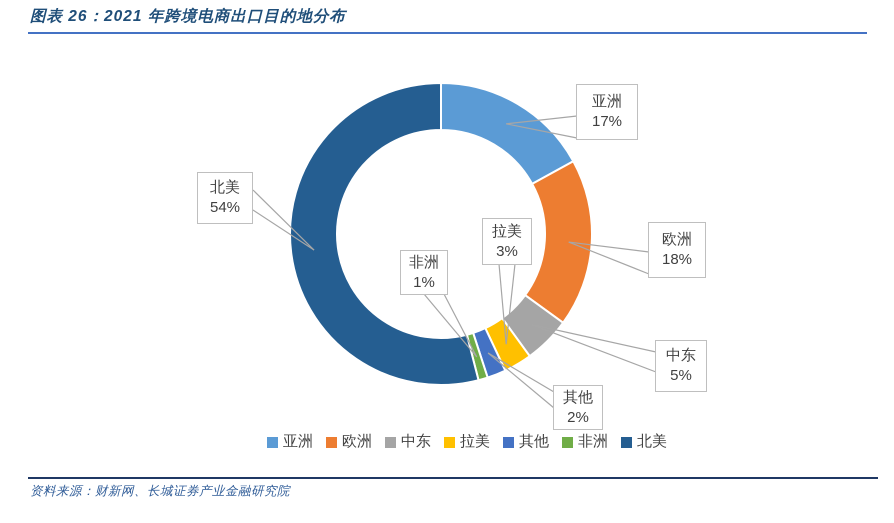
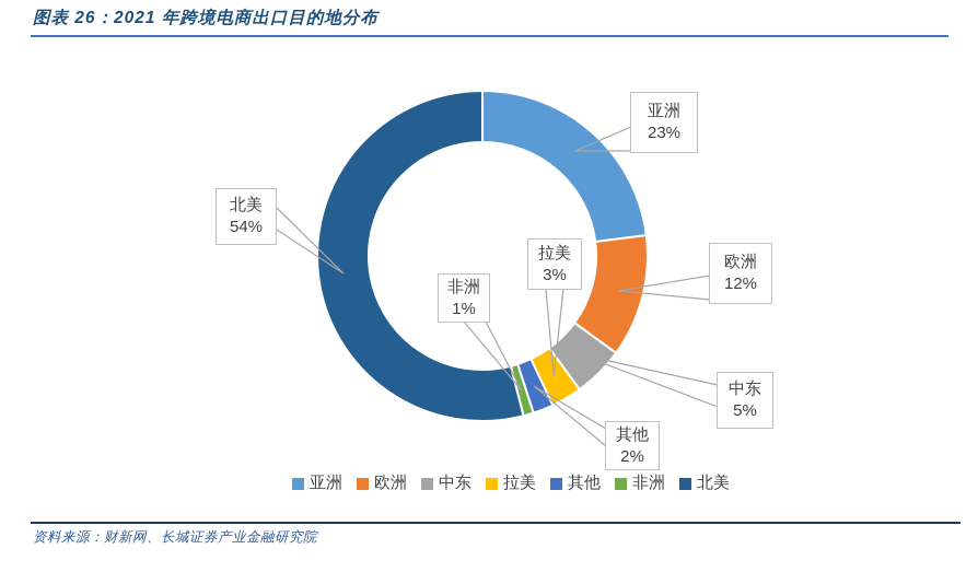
亚洲: 17% -> 23%
欧洲: 18% -> 12%
